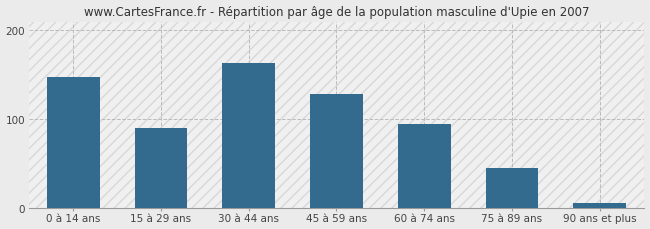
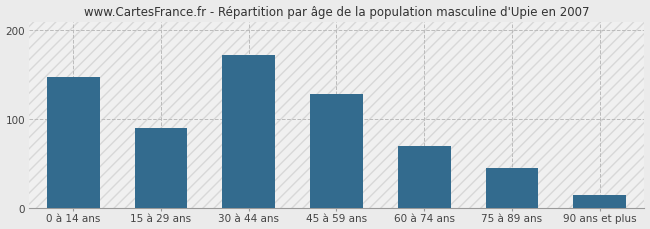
30 à 44 ans: 163 -> 172
60 à 74 ans: 94 -> 70
90 ans et plus: 5 -> 14
